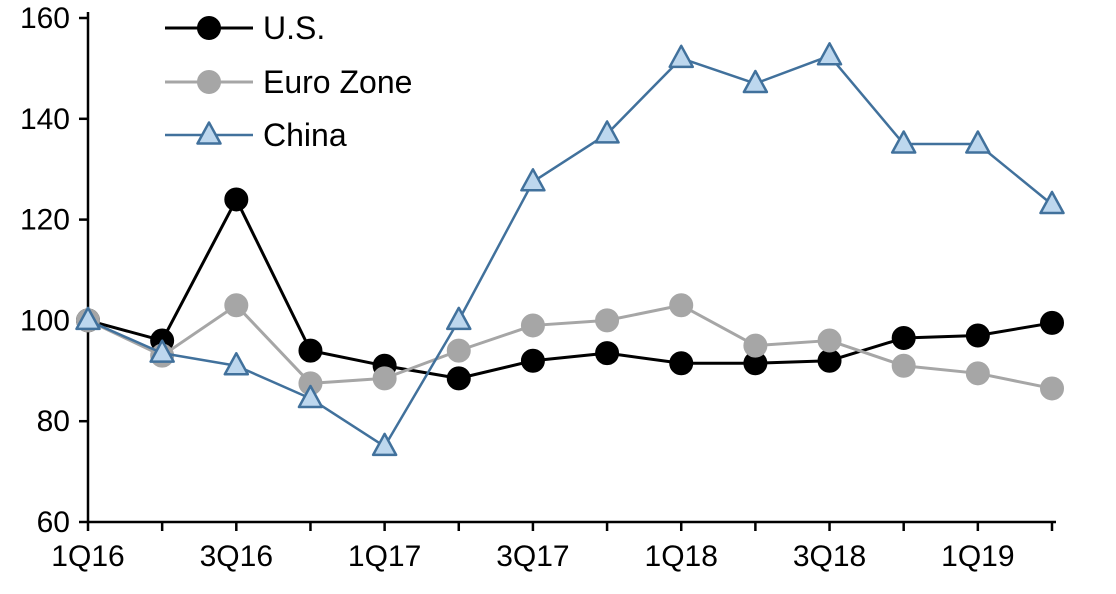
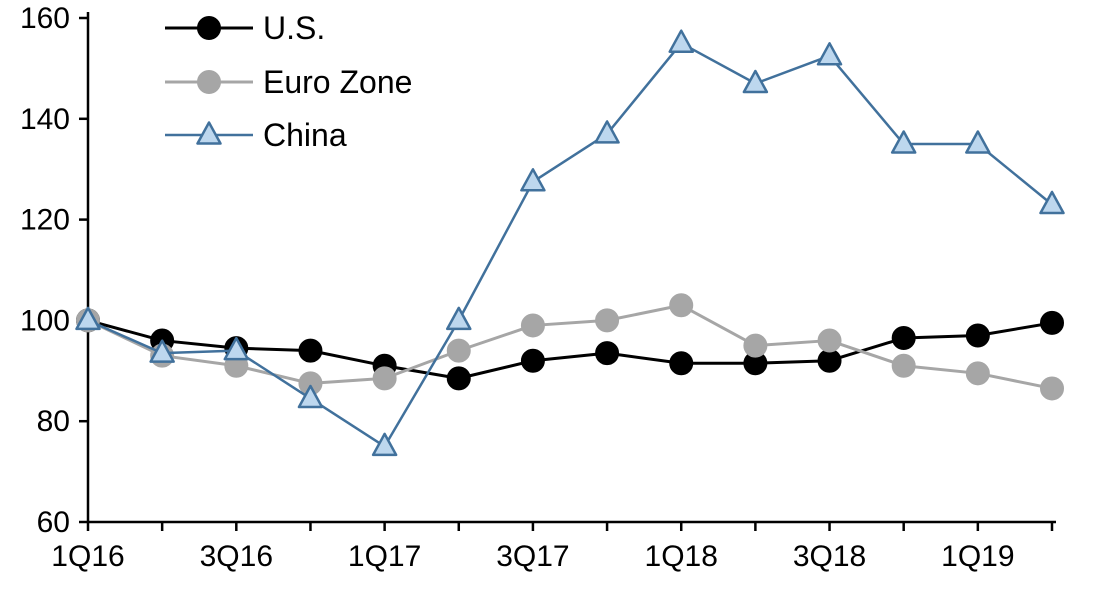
U.S./3Q16: 124 -> 94
Euro Zone/3Q16: 103 -> 91
China/3Q16: 91 -> 94
China/1Q18: 152 -> 155
